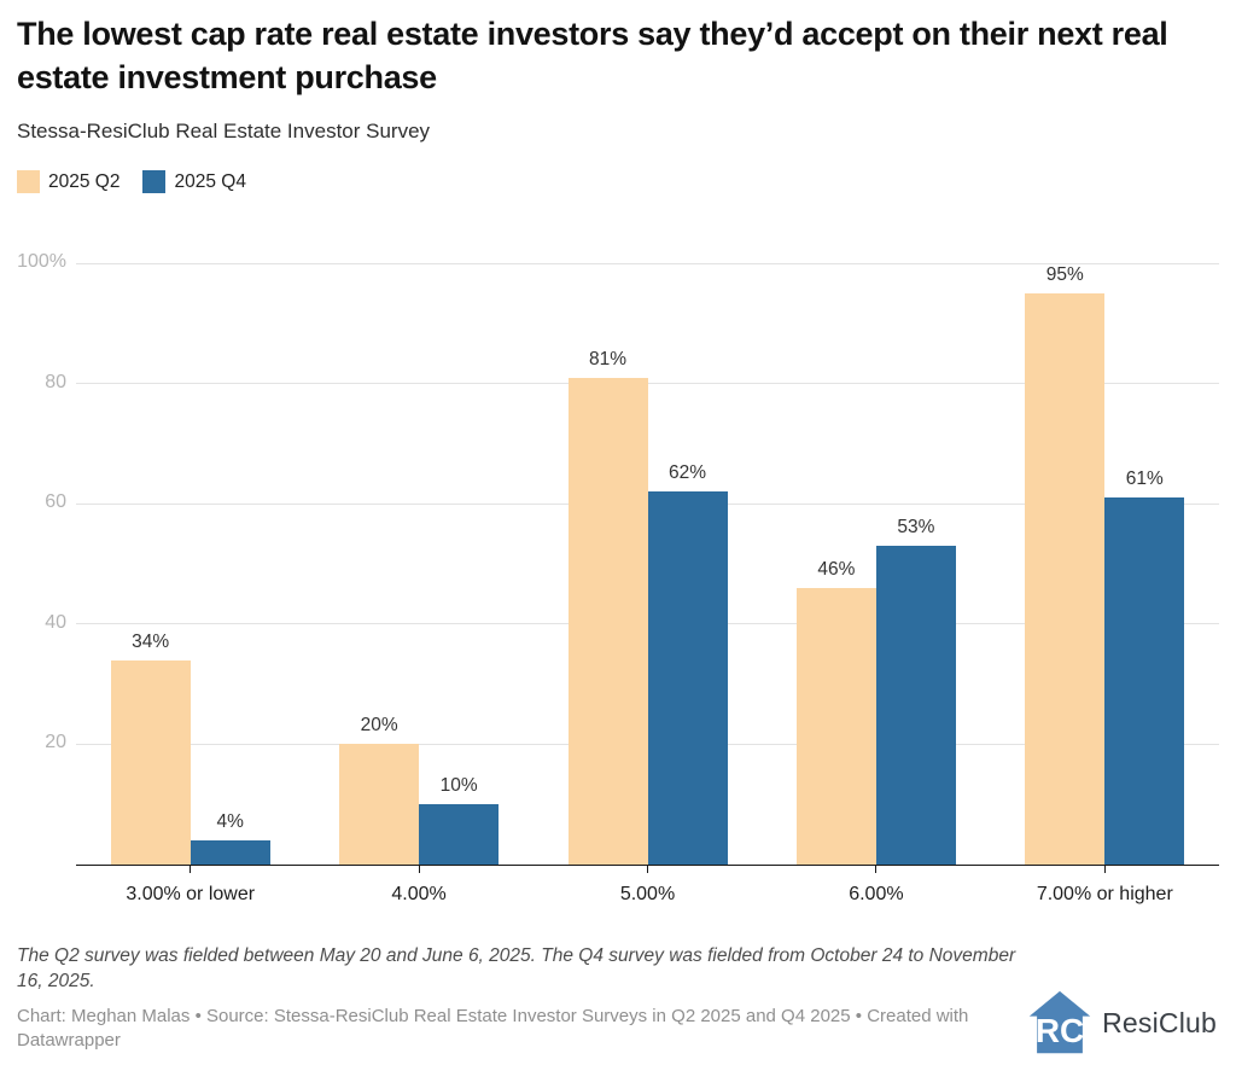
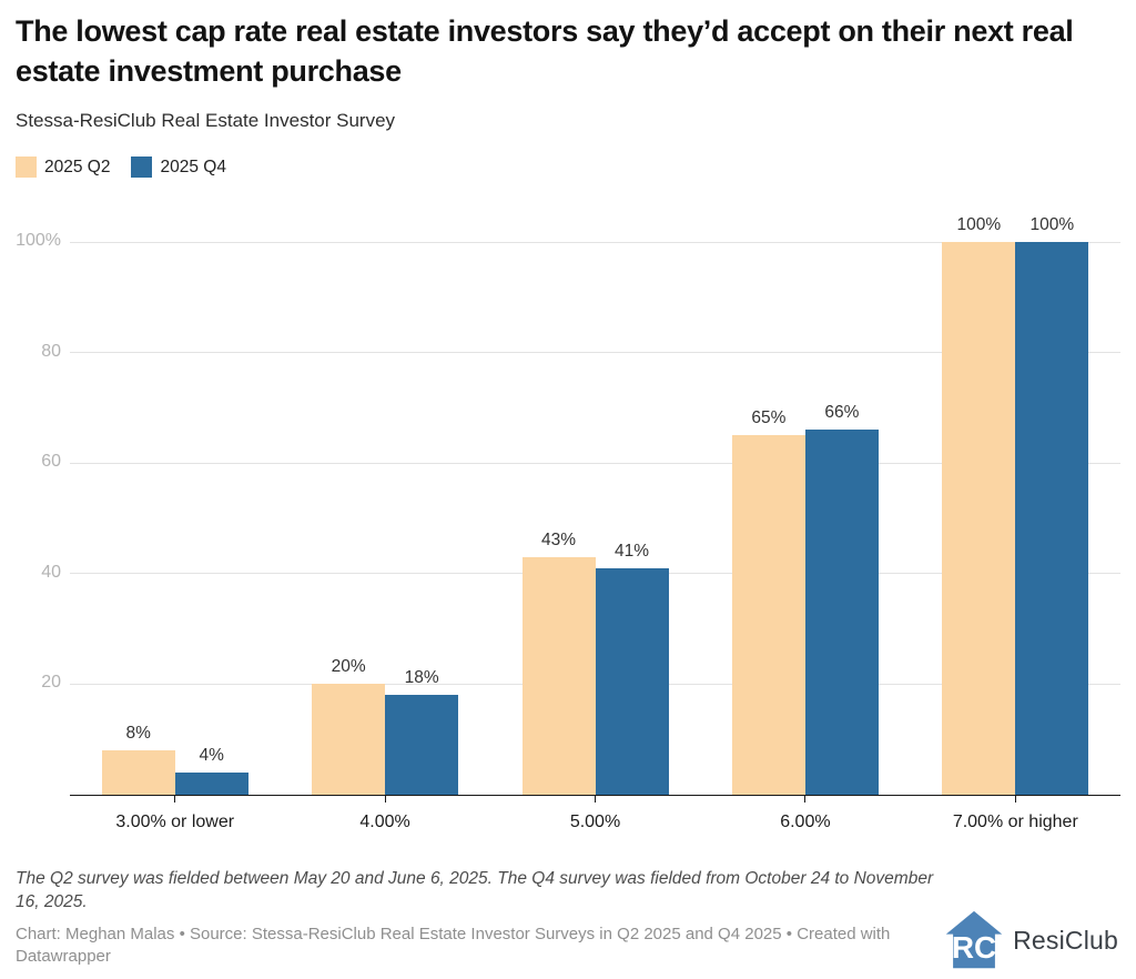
2025 Q2/3.00% or lower: 34% -> 8%
2025 Q4/4.00%: 10% -> 18%
2025 Q2/5.00%: 81% -> 43%
2025 Q4/5.00%: 62% -> 41%
2025 Q2/6.00%: 46% -> 65%
2025 Q4/6.00%: 53% -> 66%
2025 Q2/7.00% or higher: 95% -> 100%
2025 Q4/7.00% or higher: 61% -> 100%
